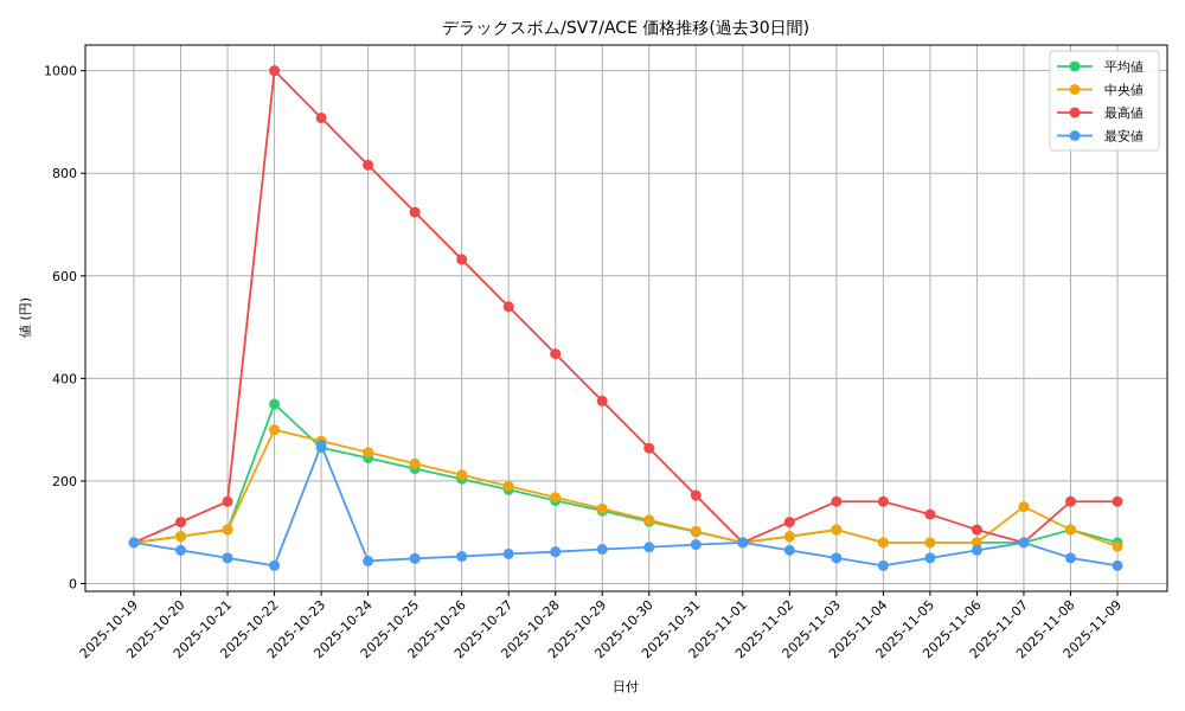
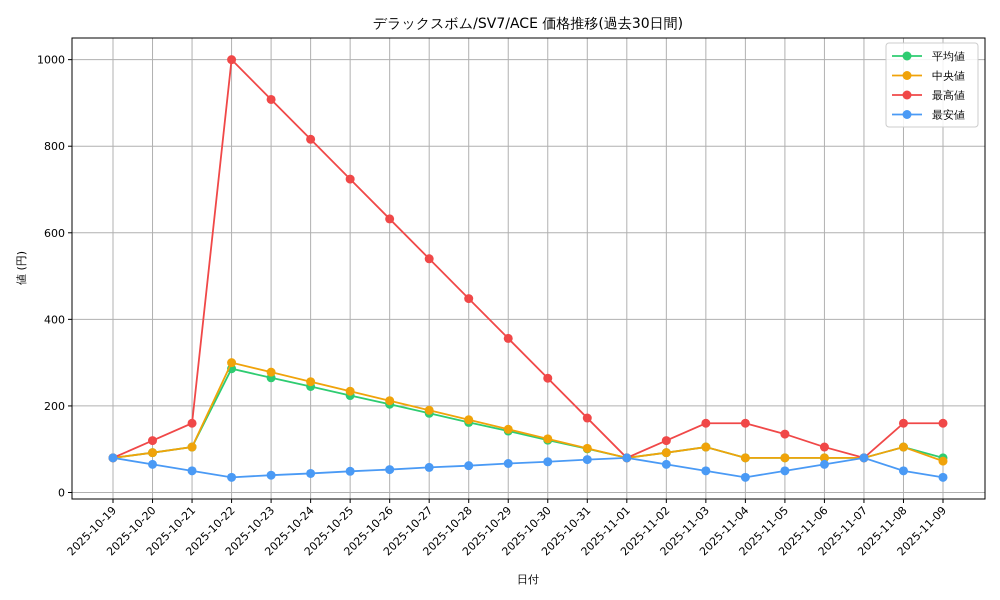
平均値/2025-10-22: 350 -> 290
最安値/2025-10-23: 270 -> 40
中央値/2025-11-07: 150 -> 80
